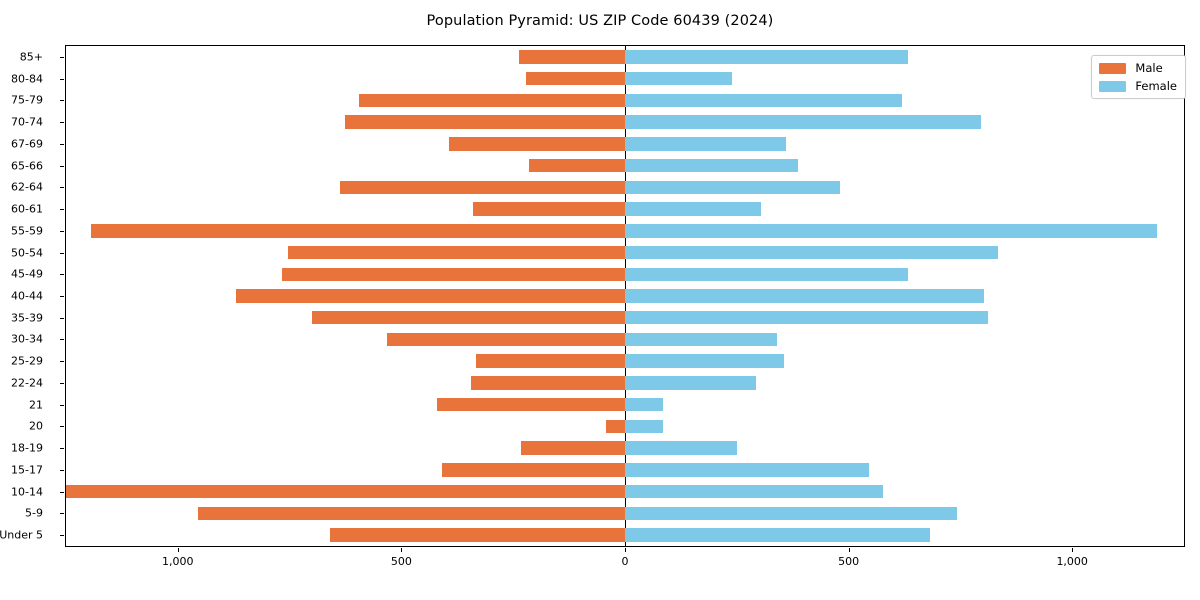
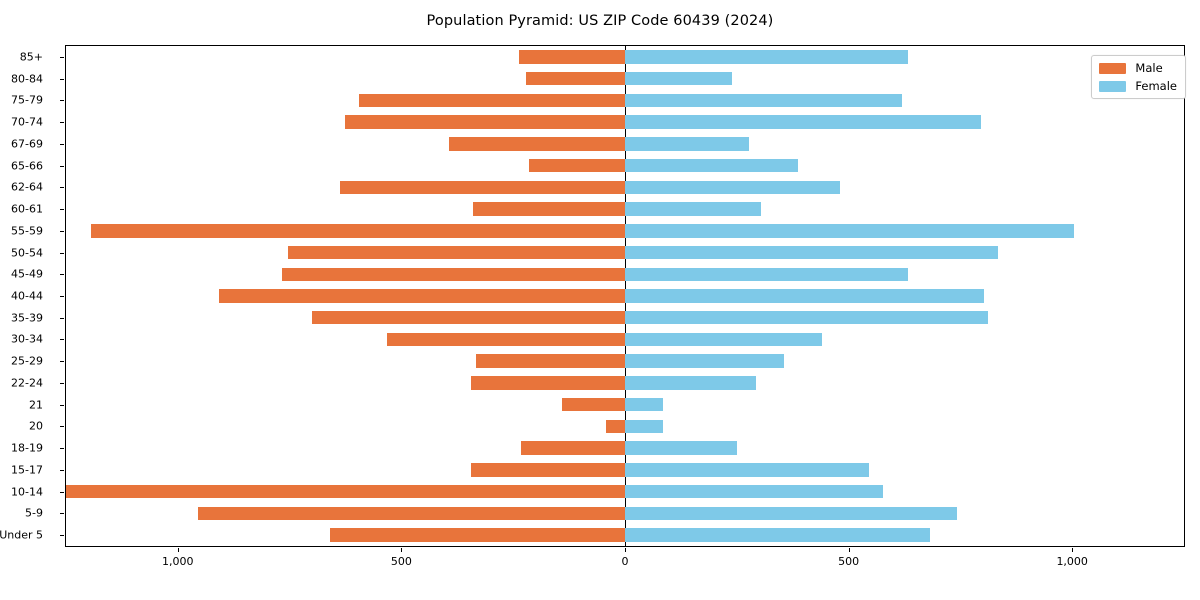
Female/67-69: 360 -> 280
Female/55-59: 1190 -> 1000
Male/40-44: 870 -> 910
Female/30-34: 340 -> 440
Male/21: 420 -> 140
Male/15-17: 410 -> 340
